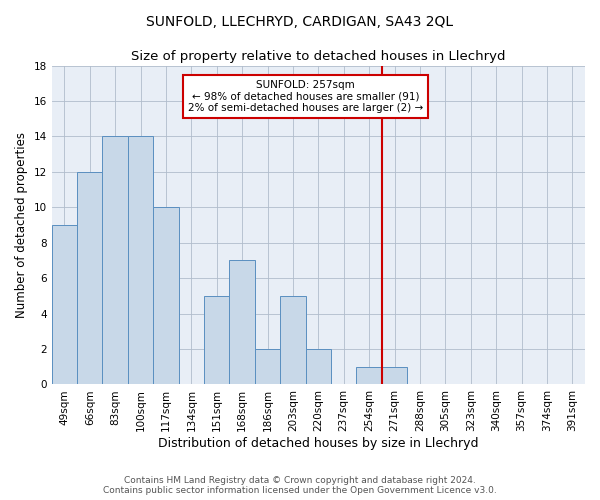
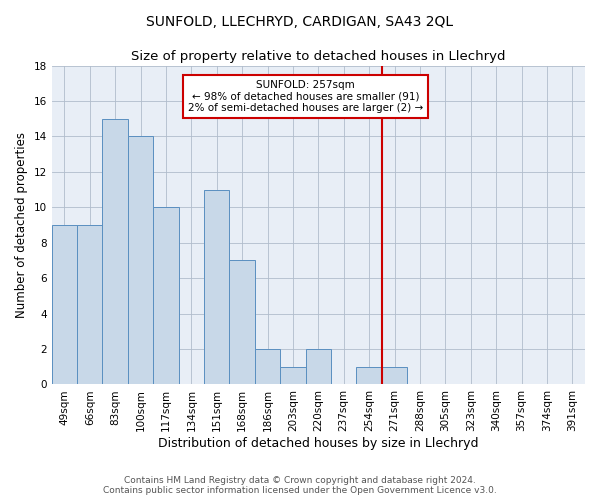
66sqm: 12 -> 9
83sqm: 14 -> 15
151sqm: 5 -> 11
203sqm: 5 -> 1
